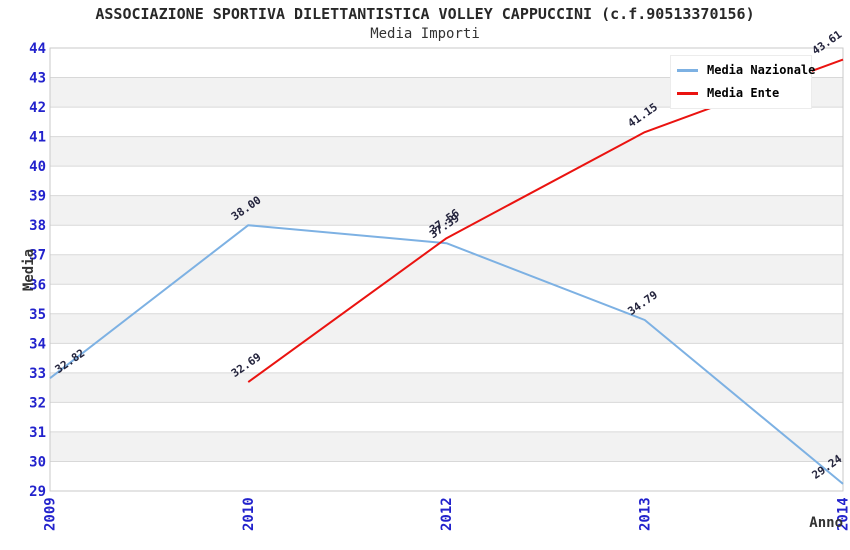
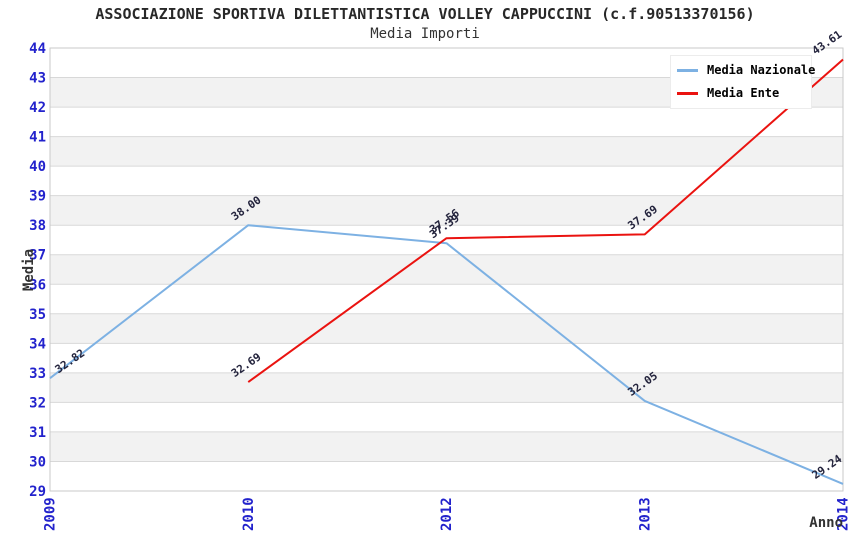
Media Nazionale/2013: 34.79 -> 32.05
Media Ente/2013: 41.15 -> 37.69
